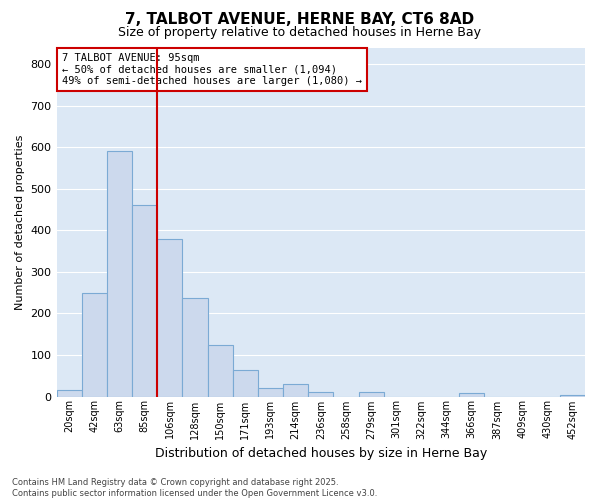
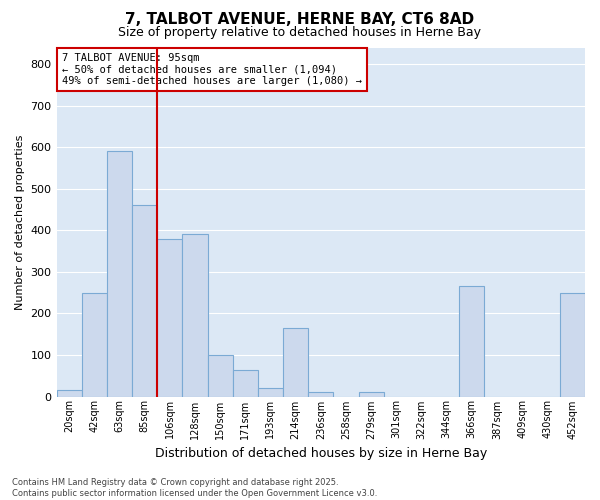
128sqm: 238 -> 390
150sqm: 125 -> 100
214sqm: 30 -> 165
366sqm: 8 -> 265
452sqm: 4 -> 250
